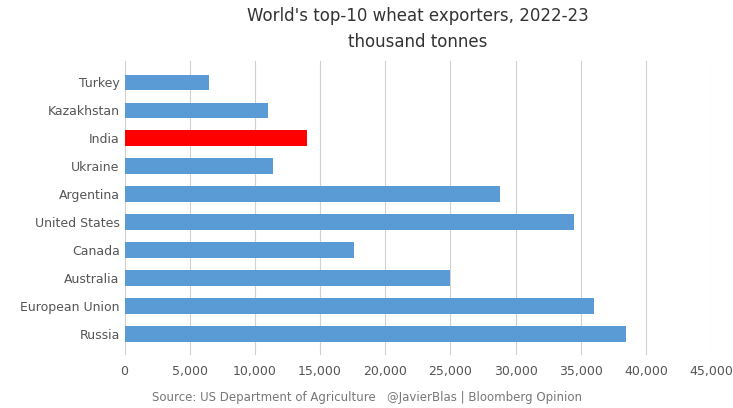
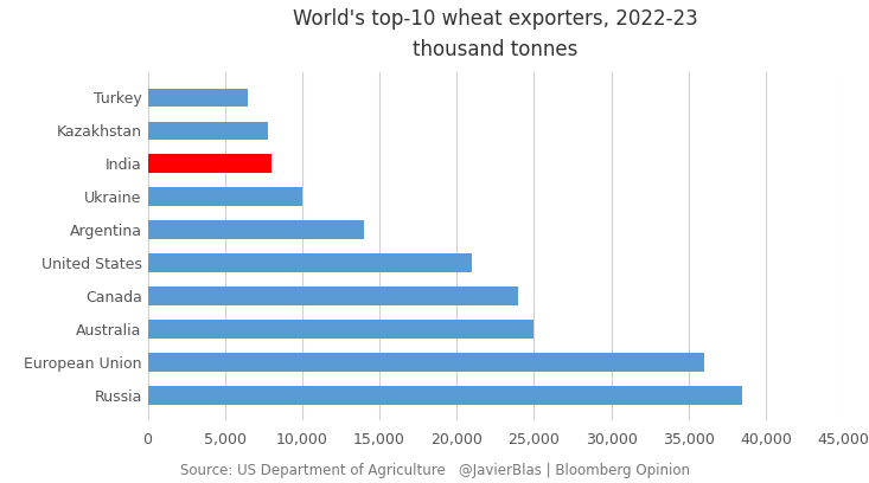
Kazakhstan: 11,000 -> 7,800
India: 14,000 -> 8,000
Ukraine: 11,400 -> 10,000
Argentina: 28,800 -> 14,000
United States: 34,500 -> 21,000
Canada: 17,600 -> 24,000
